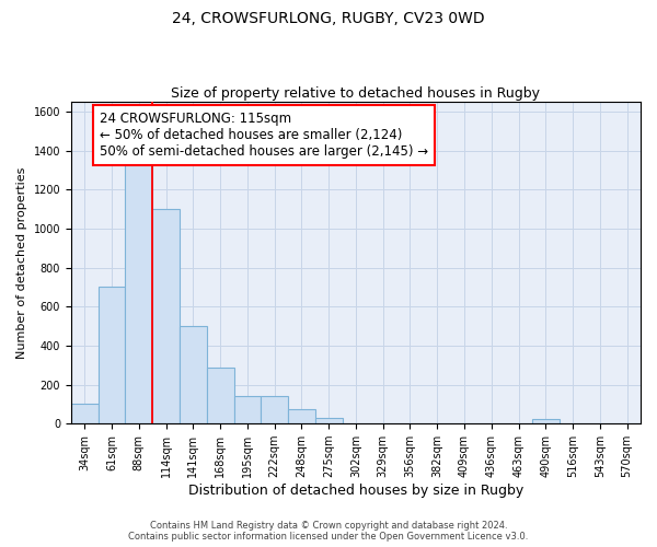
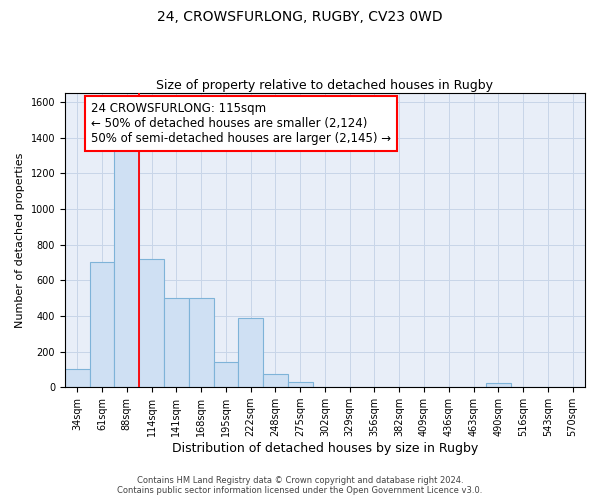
114sqm: 1100 -> 720
168sqm: 280 -> 500
222sqm: 140 -> 390
